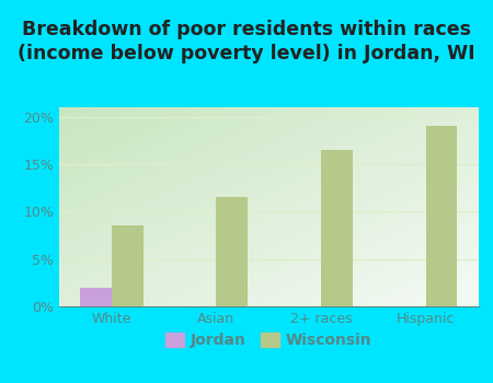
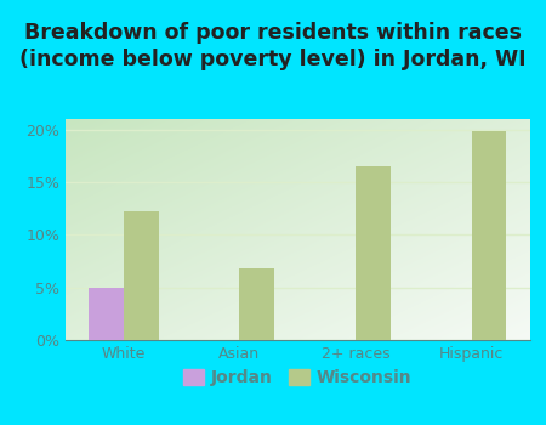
Jordan/White: 2% -> 5%
Wisconsin/White: 8.5% -> 12.2%
Wisconsin/Asian: 11.5% -> 6.8%
Wisconsin/Hispanic: 19.0% -> 19.8%
